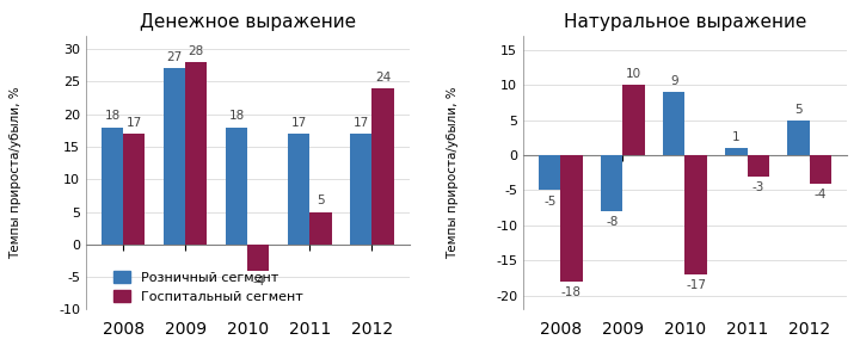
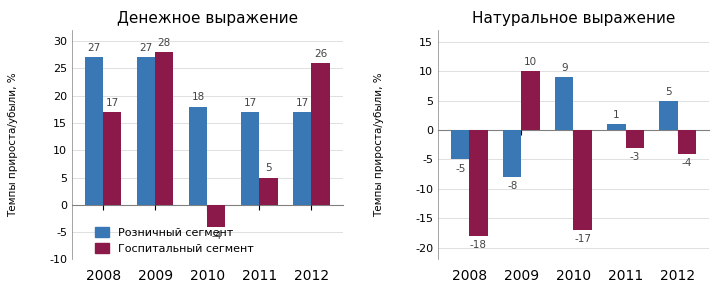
Денежное выражение/Розничный сегмент/2008: 18 -> 27
Денежное выражение/Госпитальный сегмент/2012: 24 -> 26
